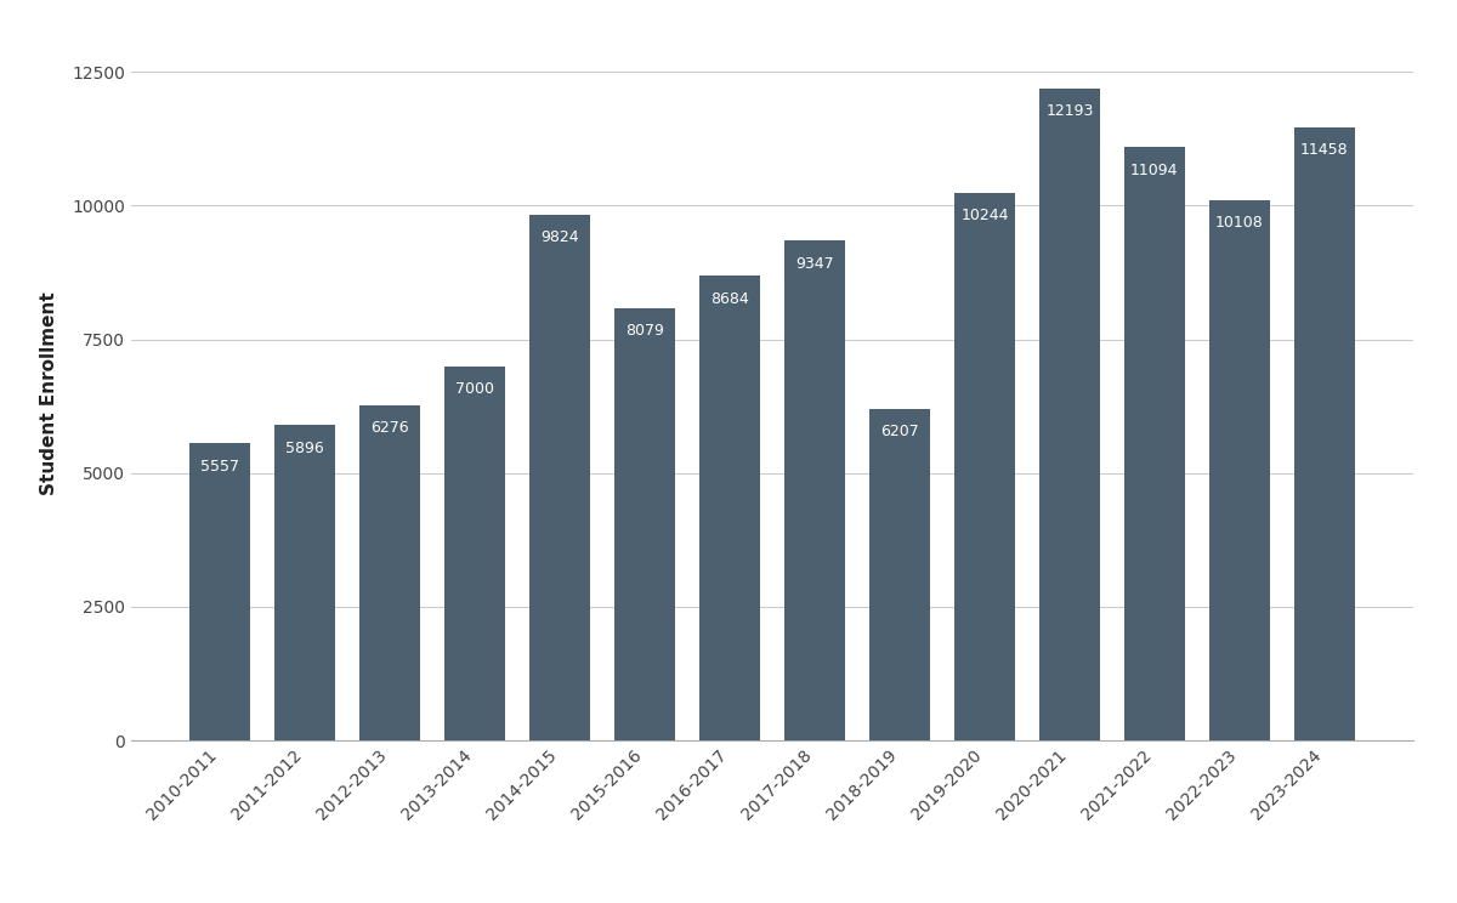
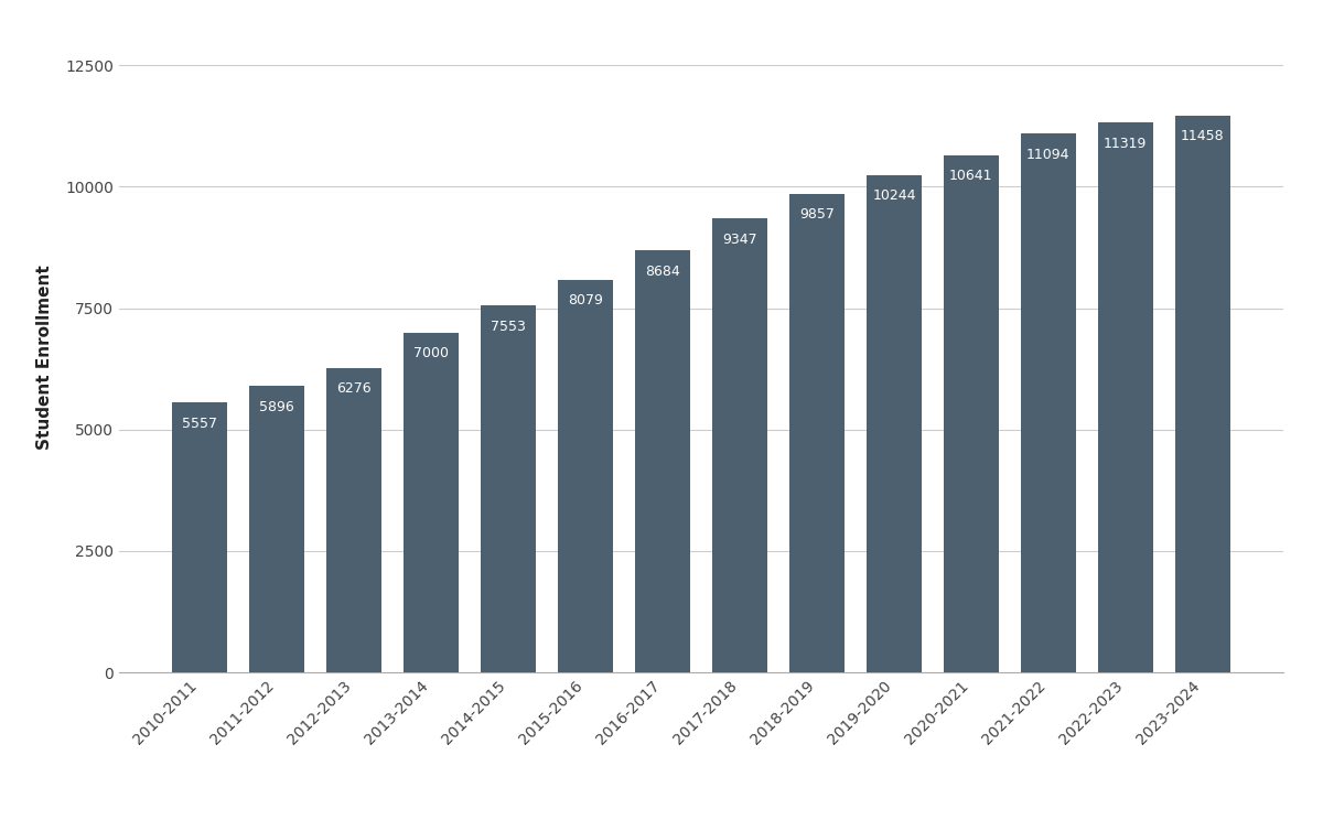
2014-2015: 9824 -> 7553
2018-2019: 6207 -> 9857
2020-2021: 12193 -> 10641
2022-2023: 10108 -> 11319
